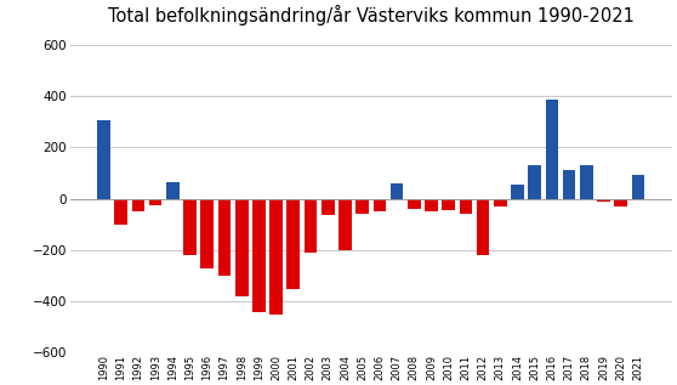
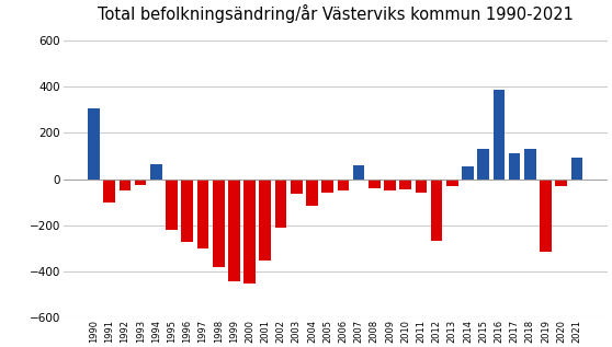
2004: -200 -> -115
2012: -220 -> -265
2019: -10 -> -315
